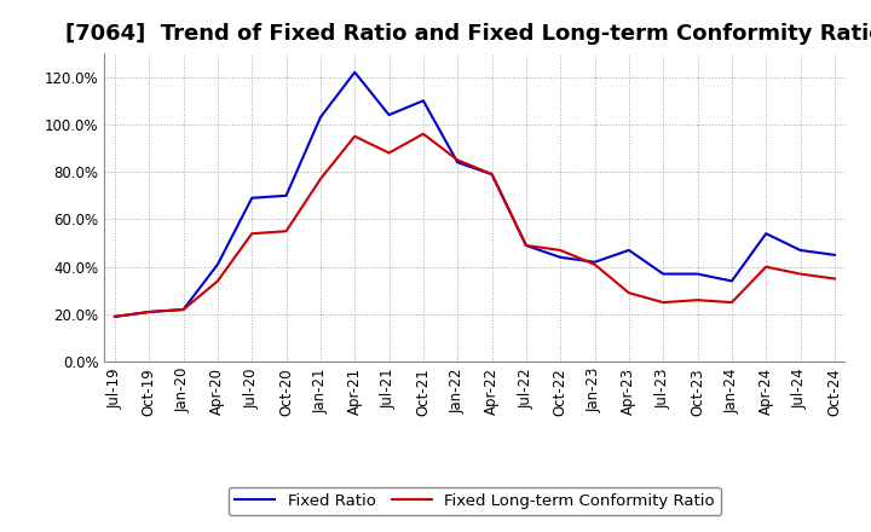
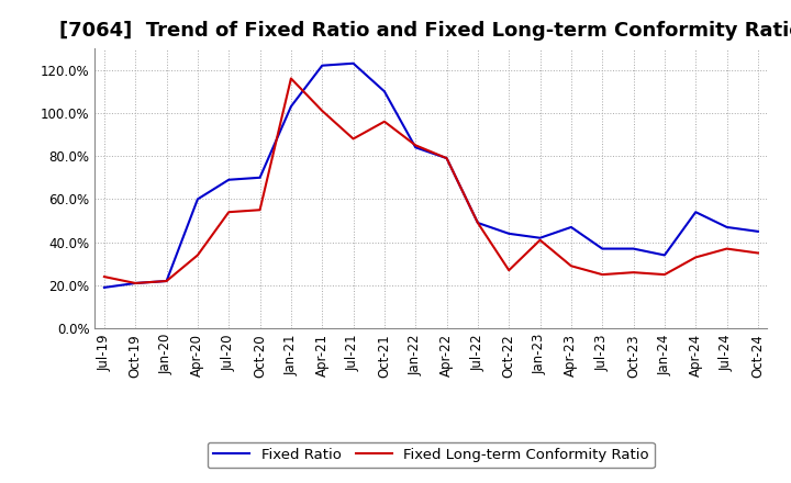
Fixed Long-term Conformity Ratio/Jul-19: 19% -> 24%
Fixed Ratio/Apr-20: 41% -> 60%
Fixed Long-term Conformity Ratio/Jan-21: 77% -> 116%
Fixed Long-term Conformity Ratio/Apr-21: 95% -> 101%
Fixed Ratio/Jul-21: 104% -> 123%
Fixed Long-term Conformity Ratio/Oct-22: 47% -> 27%
Fixed Long-term Conformity Ratio/Apr-24: 40% -> 33%
